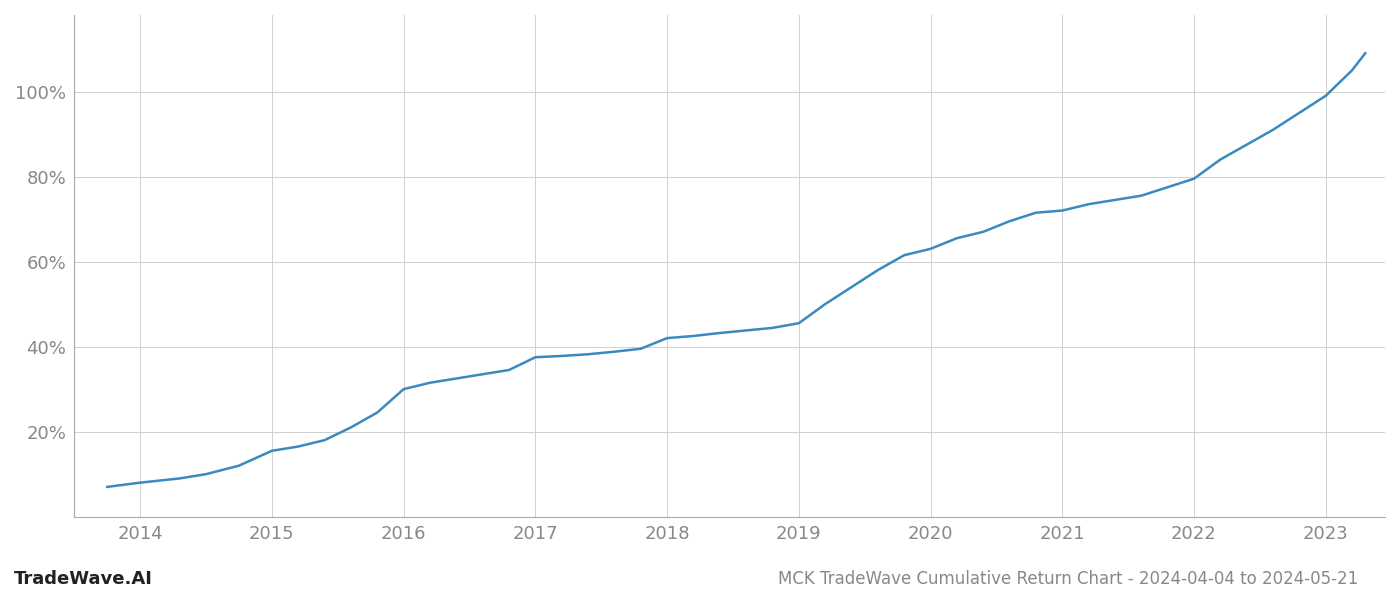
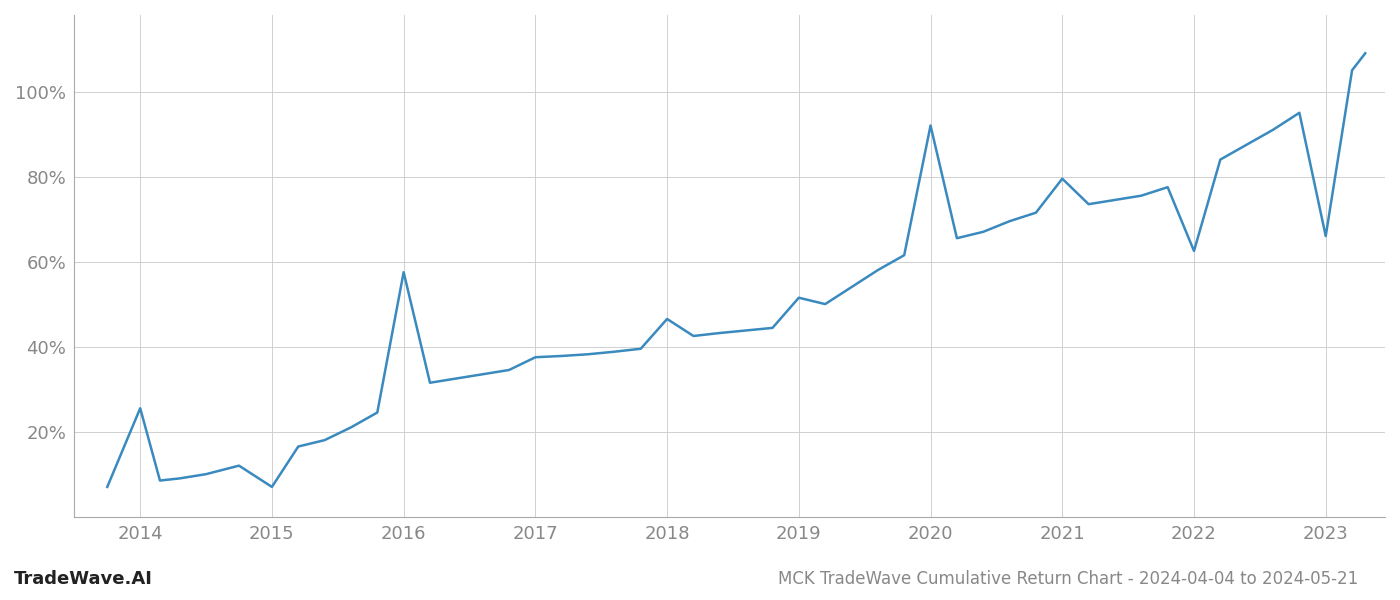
2014: 8.0% -> 25.5%
2015: 15.5% -> 7.0%
2016: 30.0% -> 57.5%
2018: 42.0% -> 46.5%
2019: 45.5% -> 51.5%
2020: 63.0% -> 92.0%
2021: 72.0% -> 79.5%
2022: 79.5% -> 62.5%
2023: 99.0% -> 66.0%
